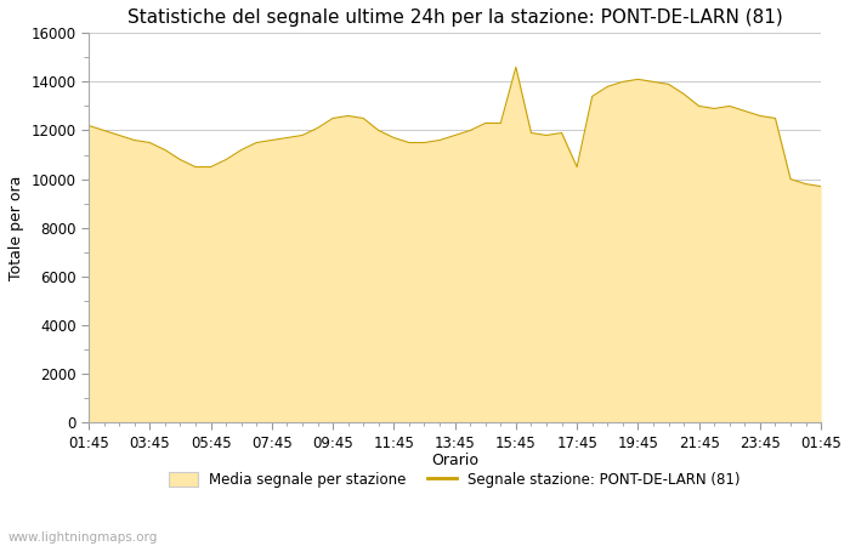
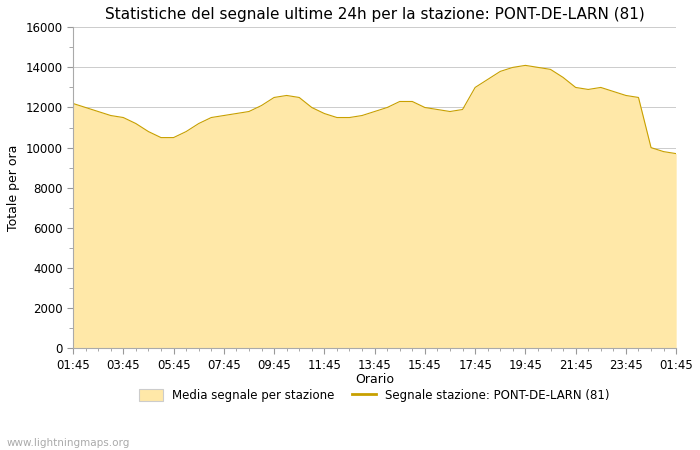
15:45: 14600 -> 12000
17:45: 10500 -> 13000
